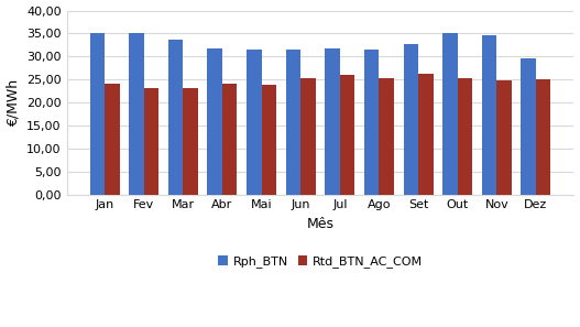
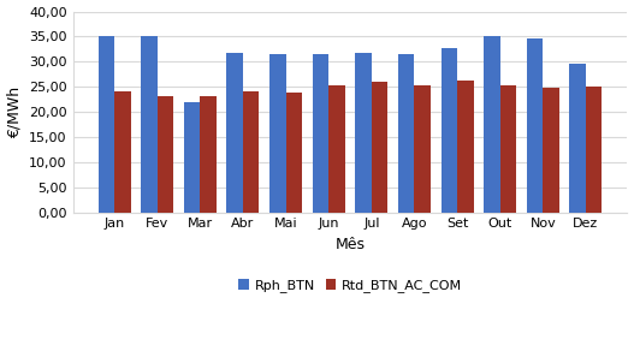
Rph_BTN/Mar: 33,6 -> 22,0
